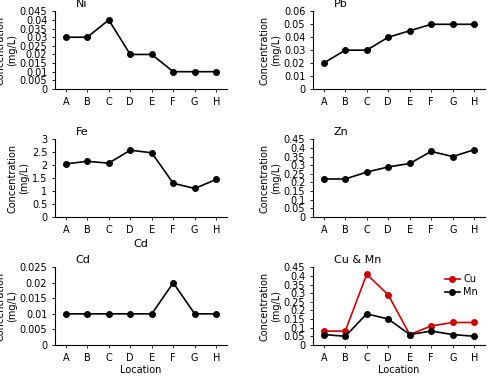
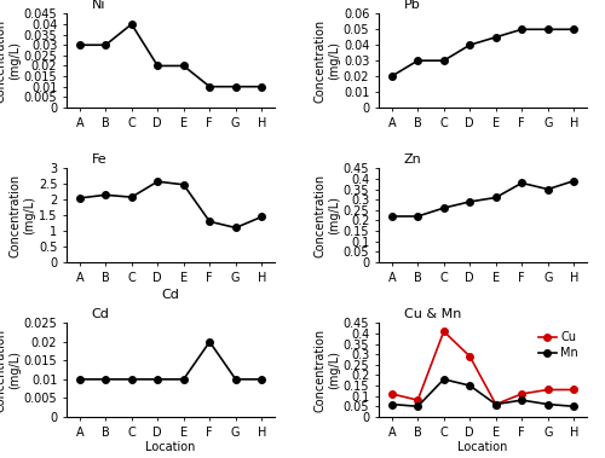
Cu & Mn/Cu/A: 0.08 -> 0.11
